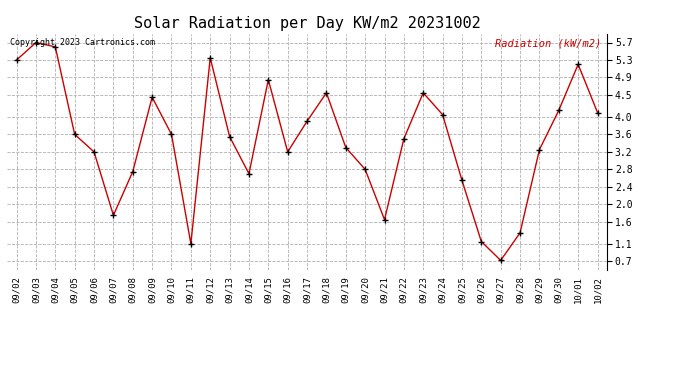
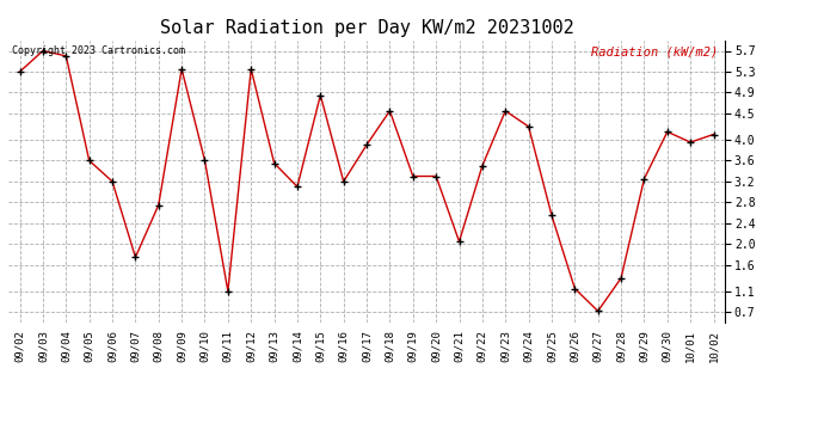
09/09: 4.45 -> 5.35
09/14: 2.70 -> 3.10
09/20: 2.80 -> 3.30
09/21: 1.65 -> 2.05
09/24: 4.05 -> 4.25
10/01: 5.20 -> 3.95
